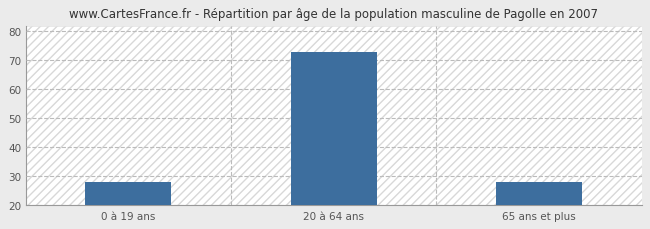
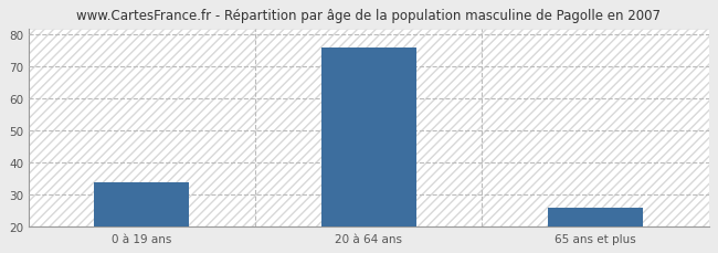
0 à 19 ans: 28 -> 34
20 à 64 ans: 73 -> 76
65 ans et plus: 28 -> 26
